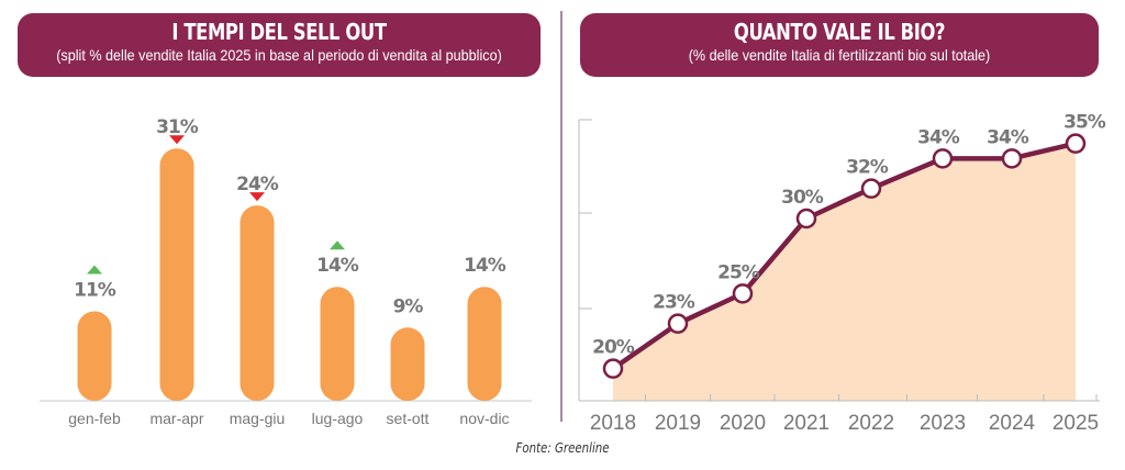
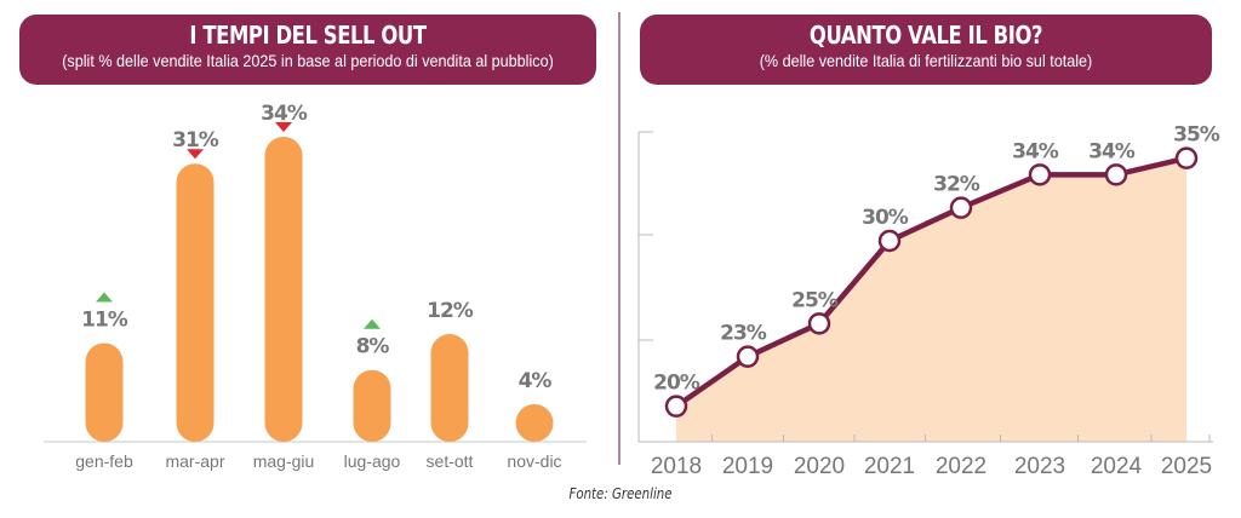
I TEMPI DEL SELL OUT/mag-giu: 24% -> 34%
I TEMPI DEL SELL OUT/lug-ago: 14% -> 8%
I TEMPI DEL SELL OUT/set-ott: 9% -> 12%
I TEMPI DEL SELL OUT/nov-dic: 14% -> 4%
